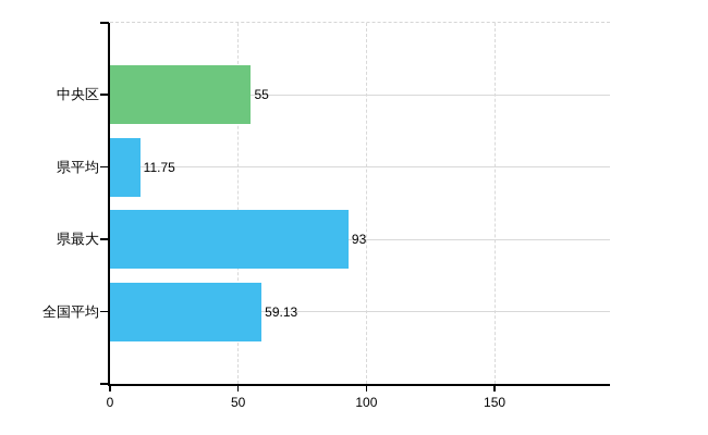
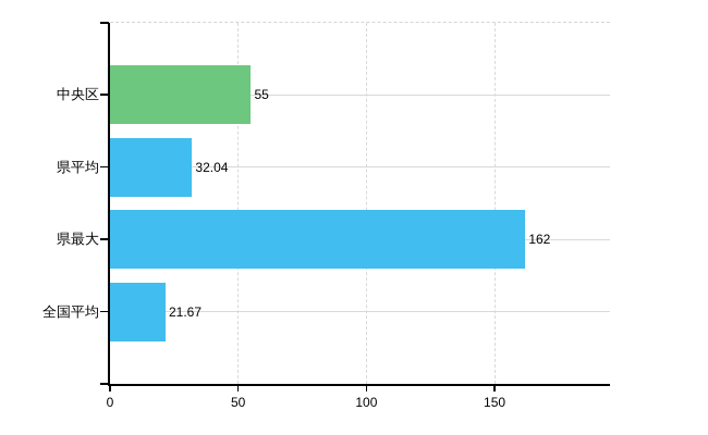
県平均: 11.75 -> 32.04
県最大: 93 -> 162
全国平均: 59.13 -> 21.67
